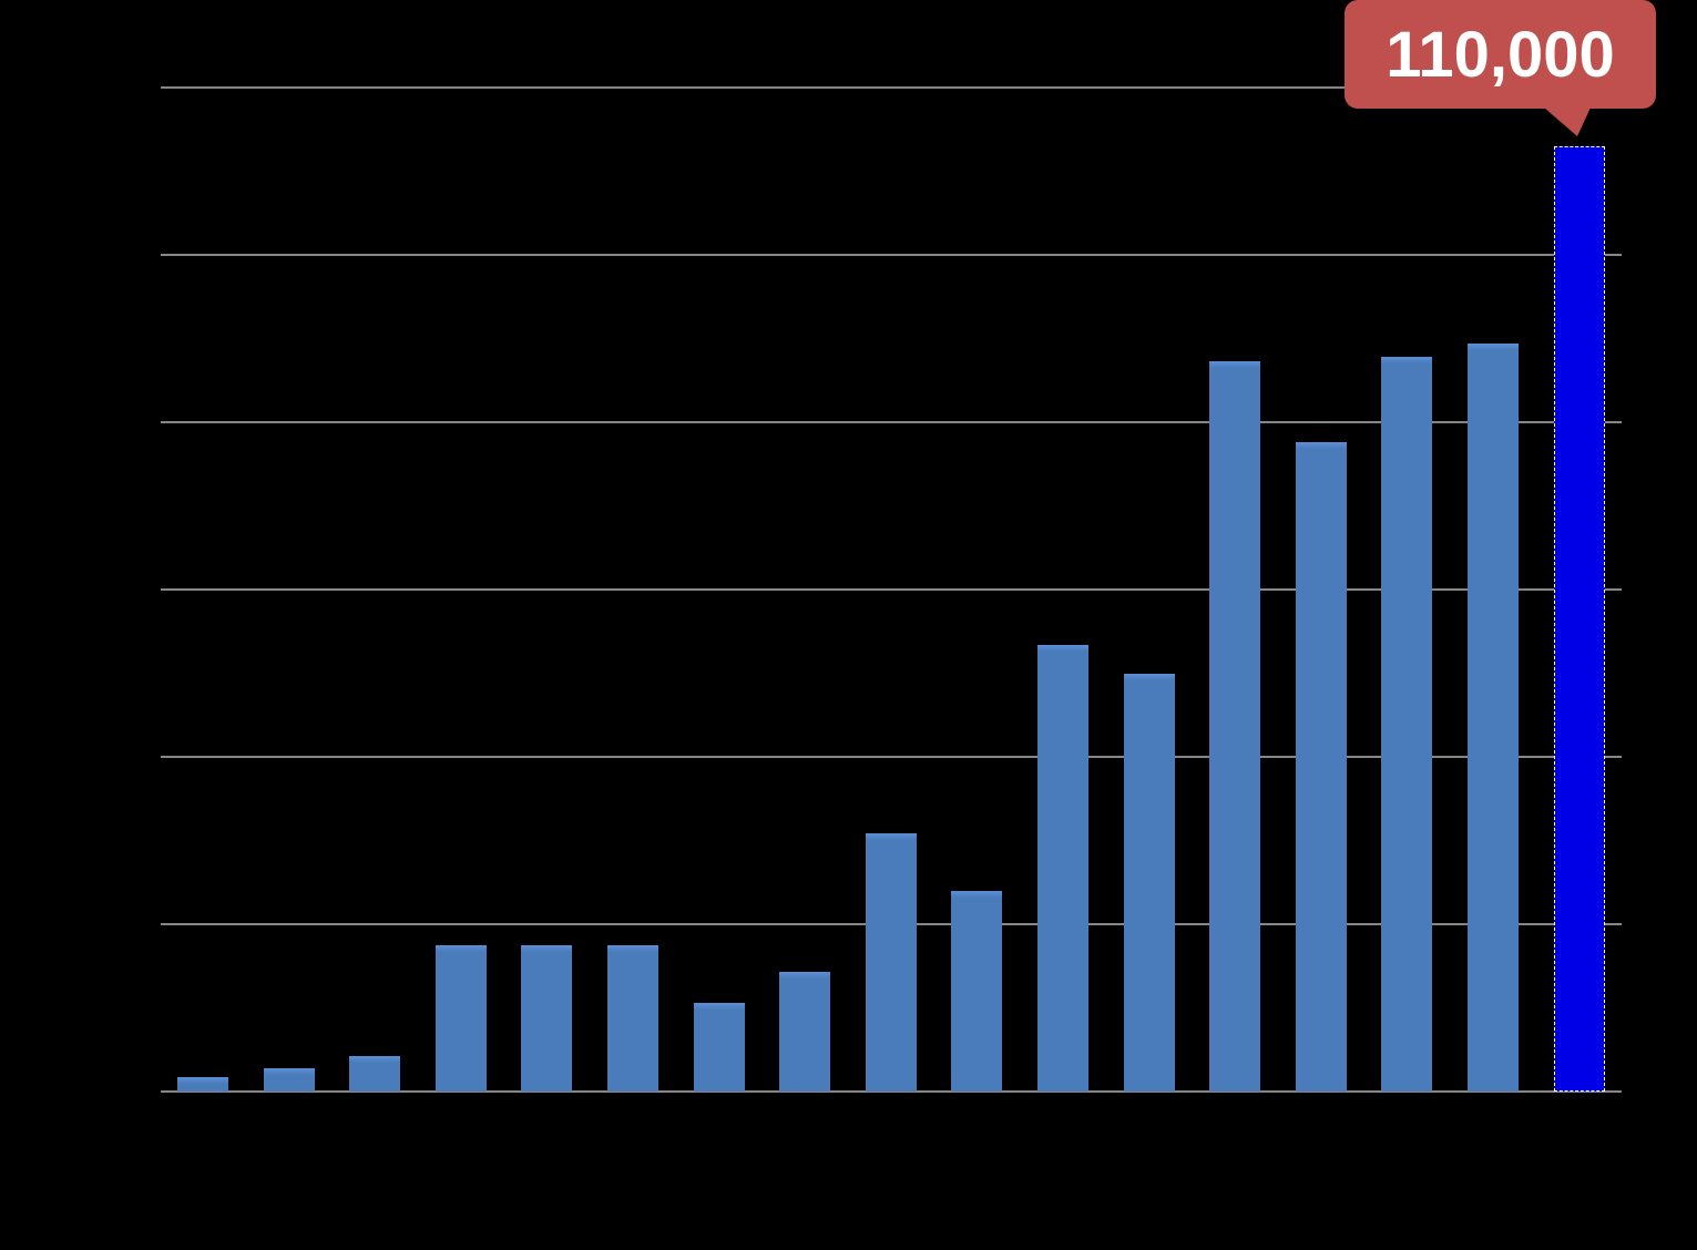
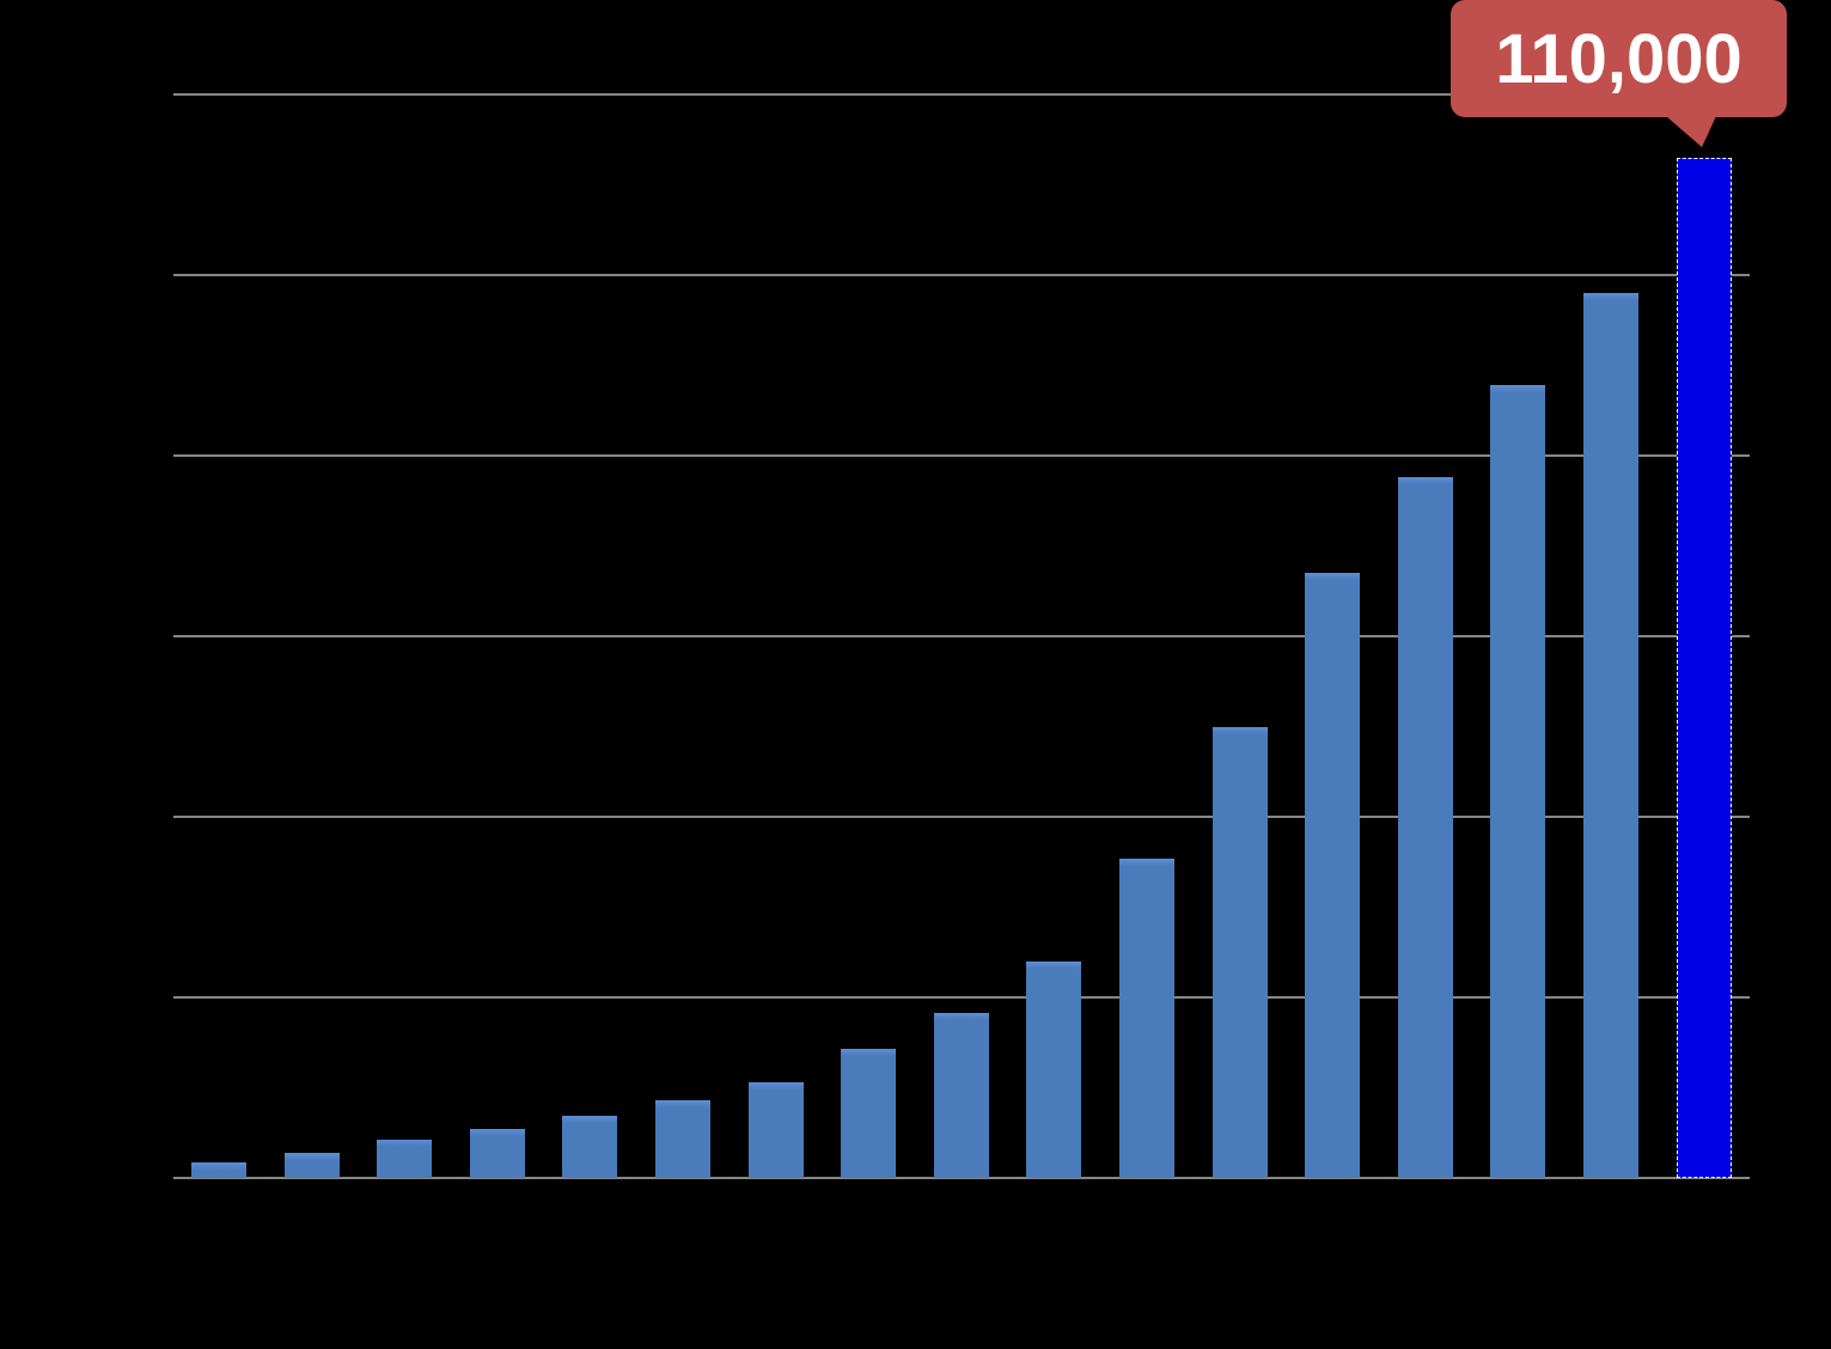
4: 17000 -> 5000
5: 17000 -> 7000
6: 17000 -> 8000
9: 30000 -> 18000
11: 52000 -> 34000
13: 85000 -> 65000
16: 87000 -> 95000
